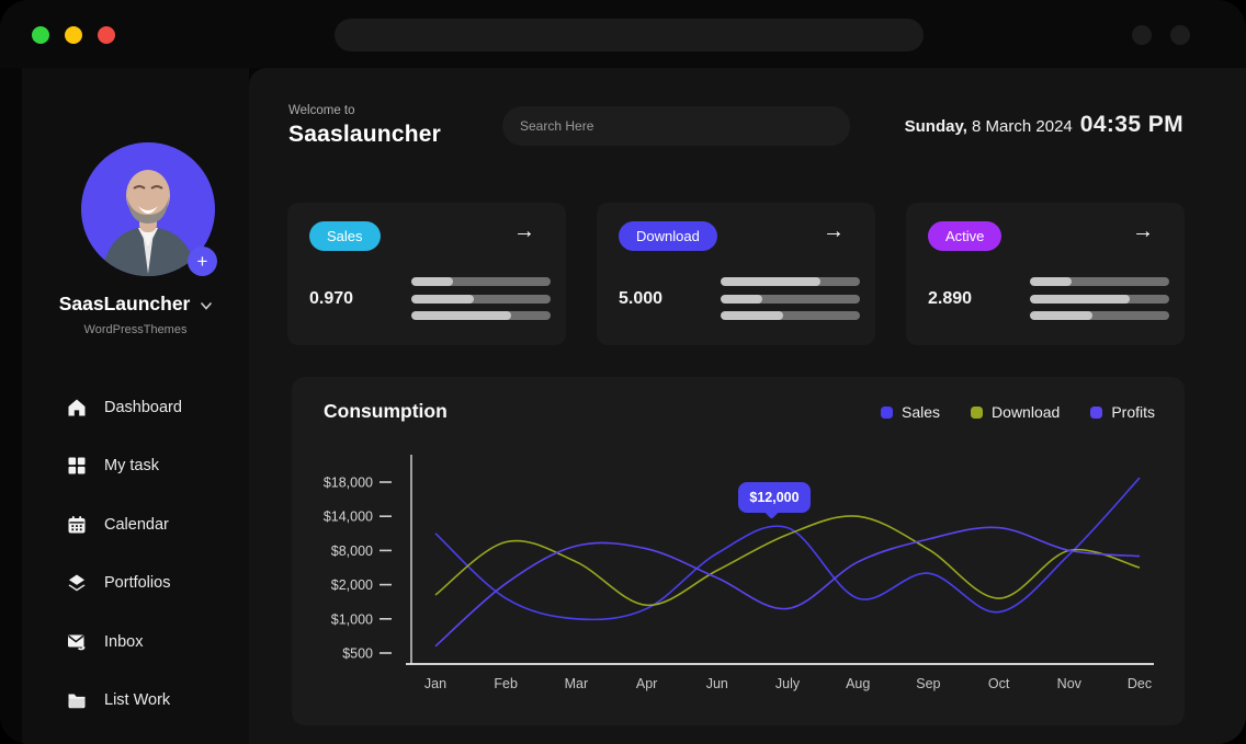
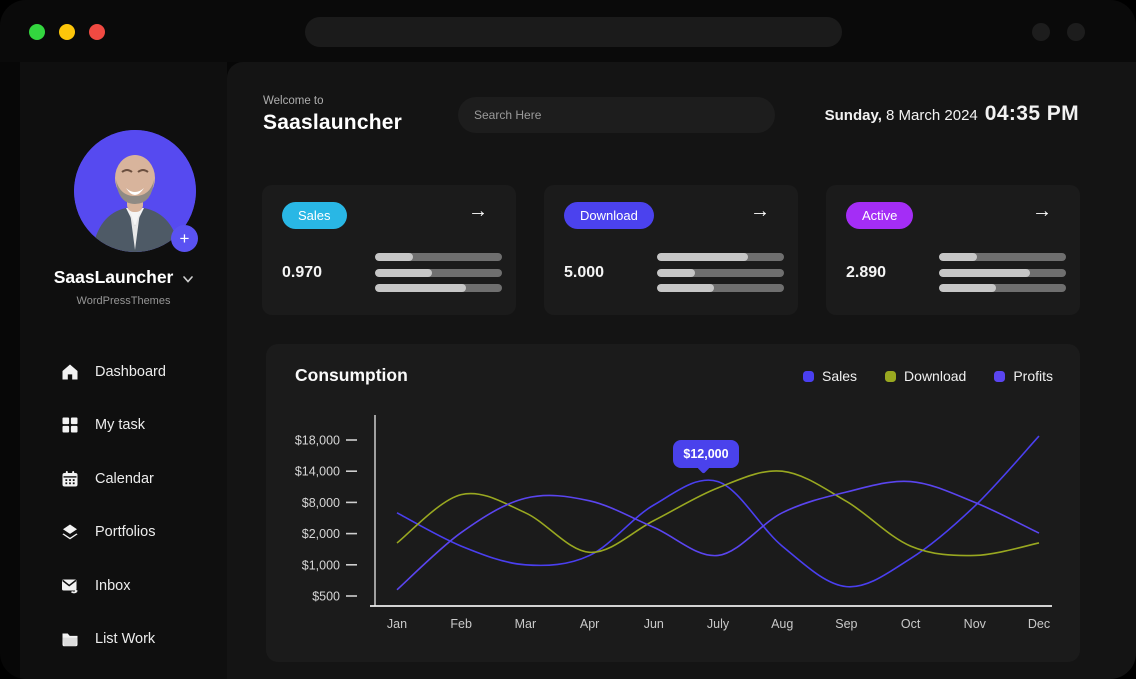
Sales/Jan: $11000 -> $6000
Sales/Sep: $4000 -> $1000
Download/Nov: $8000 -> $1000
Download/Dec: $5000 -> $2000
Profits/Dec: $7000 -> $2000
